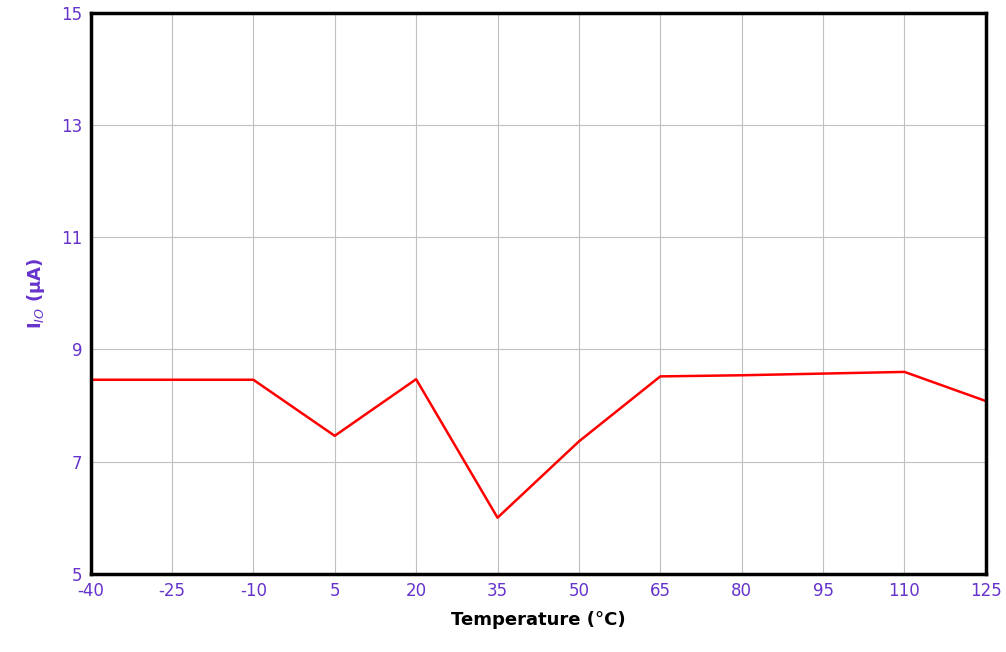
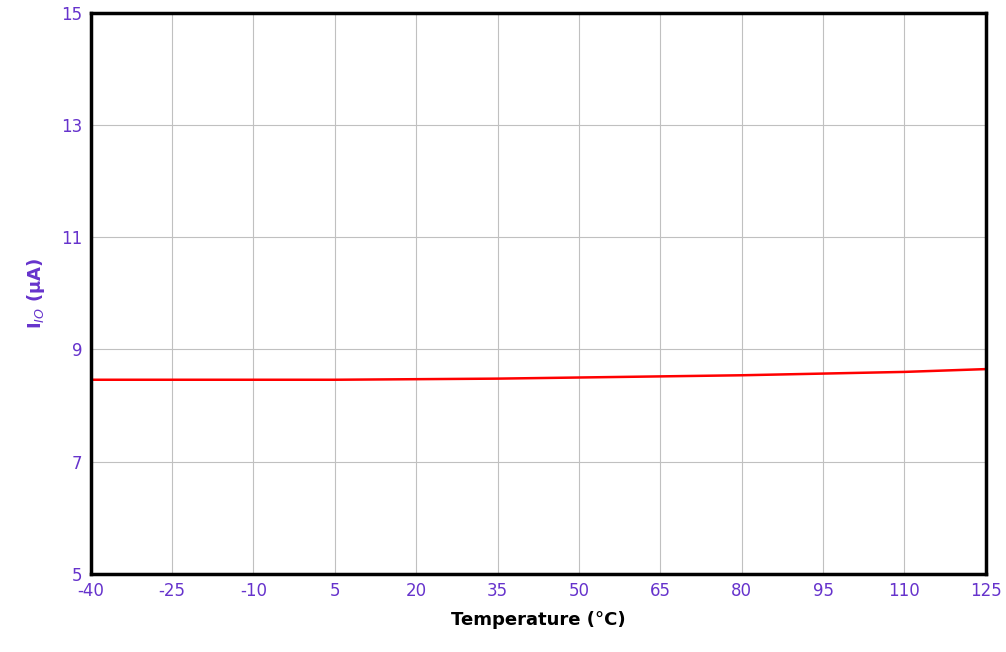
5: 7.46 -> 8.46
35: 6.00 -> 8.48
50: 7.36 -> 8.50
125: 8.08 -> 8.65
